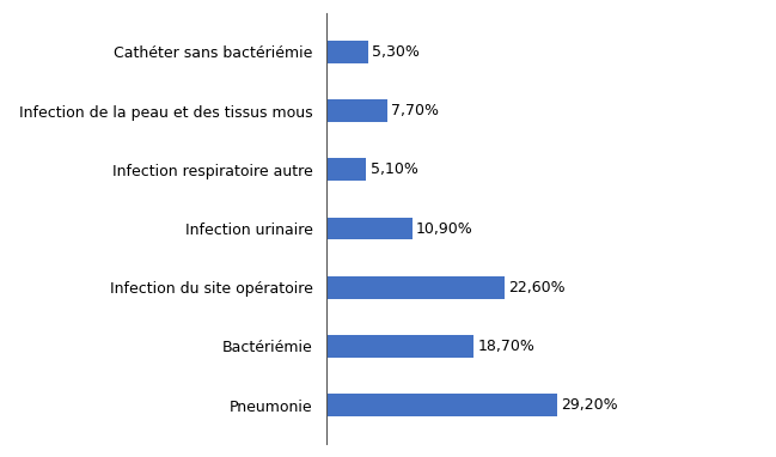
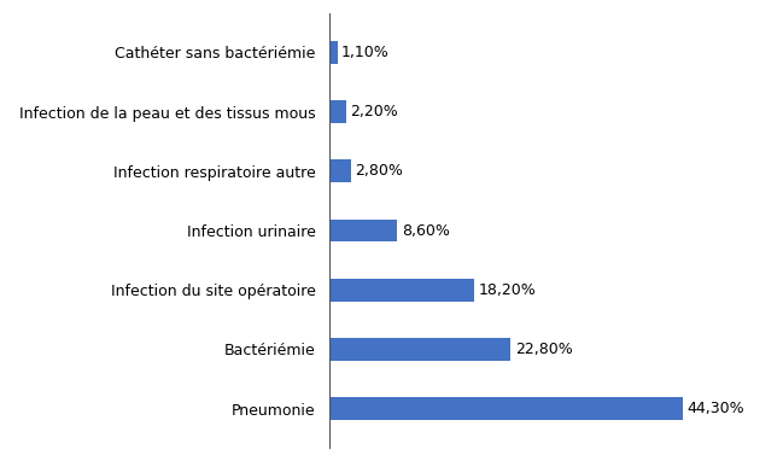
Cathéter sans bactériémie: 5,30% -> 1,10%
Infection de la peau et des tissus mous: 7,70% -> 2,20%
Infection respiratoire autre: 5,10% -> 2,80%
Infection urinaire: 10,90% -> 8,60%
Infection du site opératoire: 22,60% -> 18,20%
Bactériémie: 18,70% -> 22,80%
Pneumonie: 29,20% -> 44,30%
